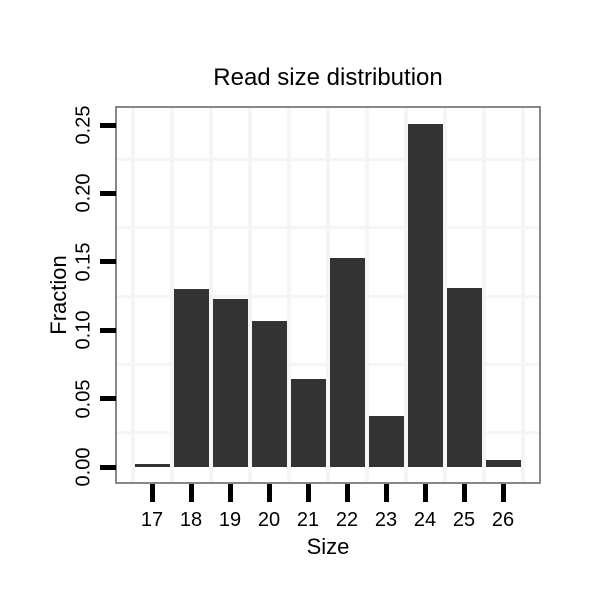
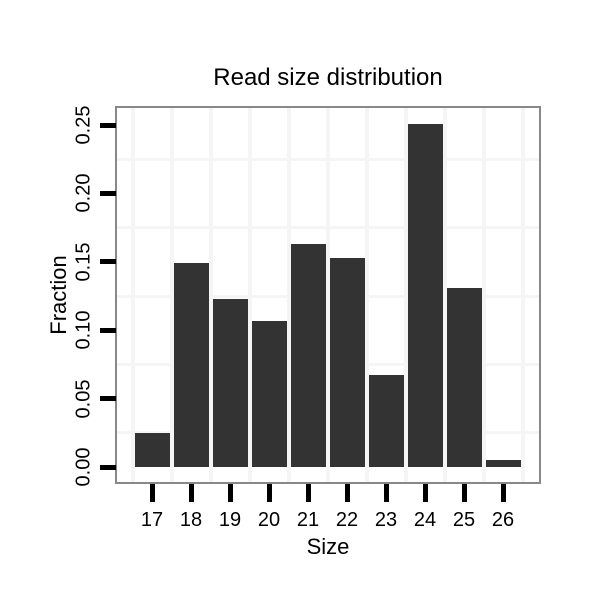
17: 0.002 -> 0.025
18: 0.130 -> 0.149
21: 0.064 -> 0.163
23: 0.037 -> 0.067
